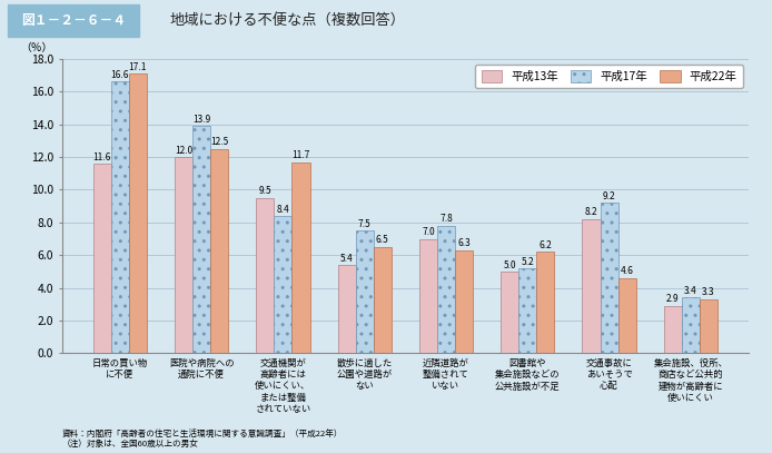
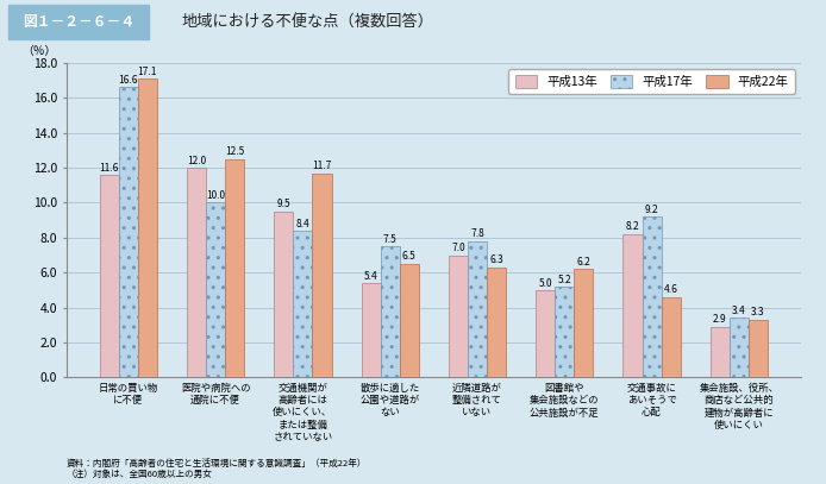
平成17年/医院や病院への 通院に不便: 13.9 -> 10.0
